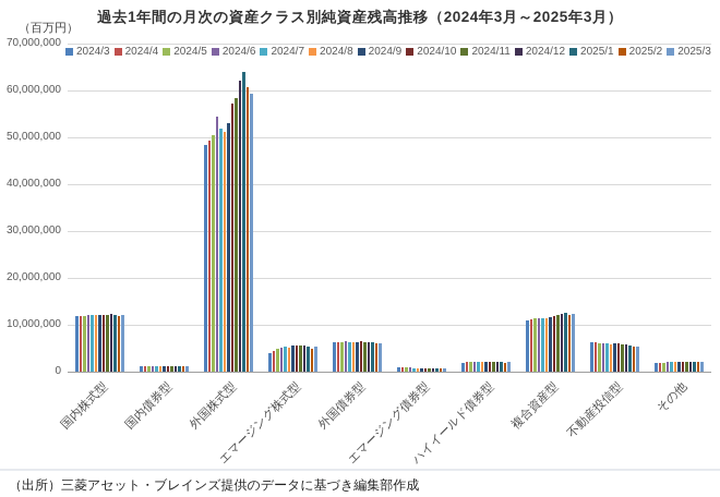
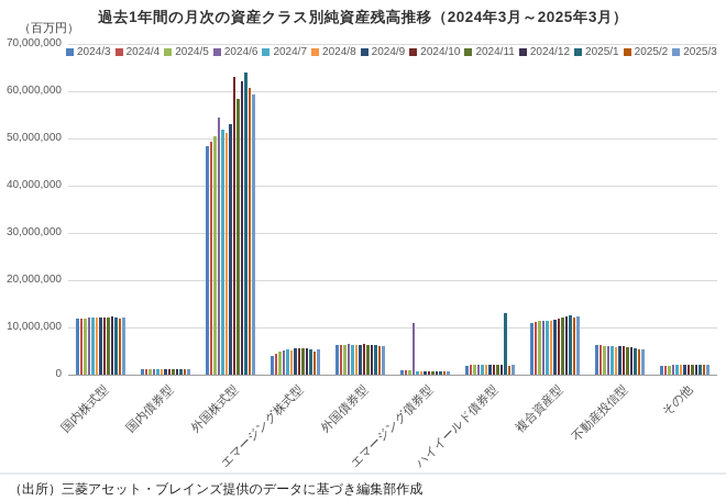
2024/10/外国株式型: 57000000 -> 63000000
2024/6/エマージング債券型: 1000000 -> 11000000
2025/1/ハイイールド債券型: 2000000 -> 13000000
